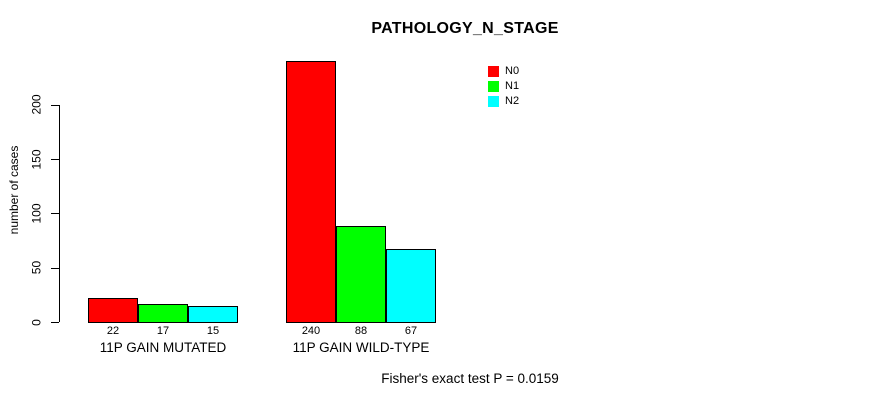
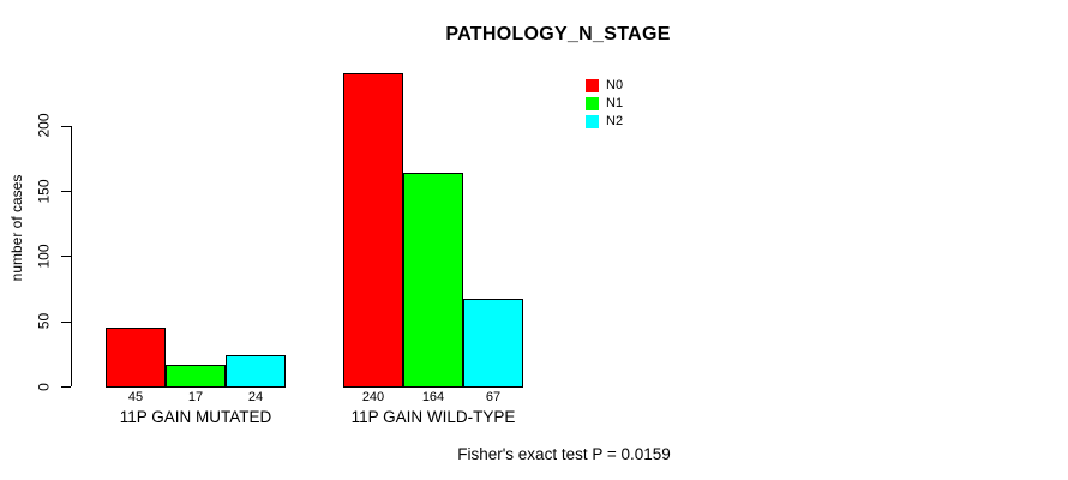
N0/11P GAIN MUTATED: 22 -> 45
N2/11P GAIN MUTATED: 15 -> 24
N1/11P GAIN WILD-TYPE: 88 -> 164
